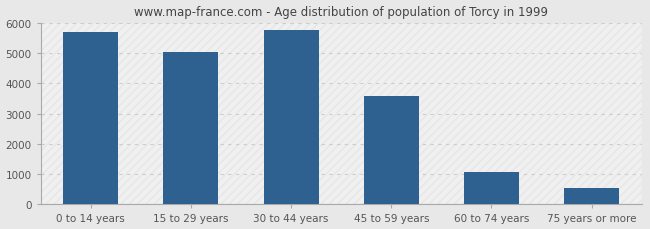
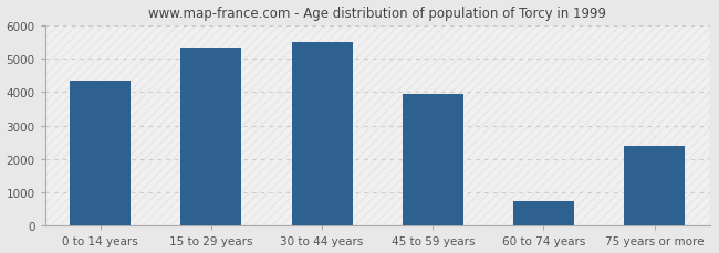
0 to 14 years: 5700 -> 4350
15 to 29 years: 5050 -> 5350
30 to 44 years: 5780 -> 5500
45 to 59 years: 3600 -> 3950
60 to 74 years: 1080 -> 750
75 years or more: 550 -> 2400
